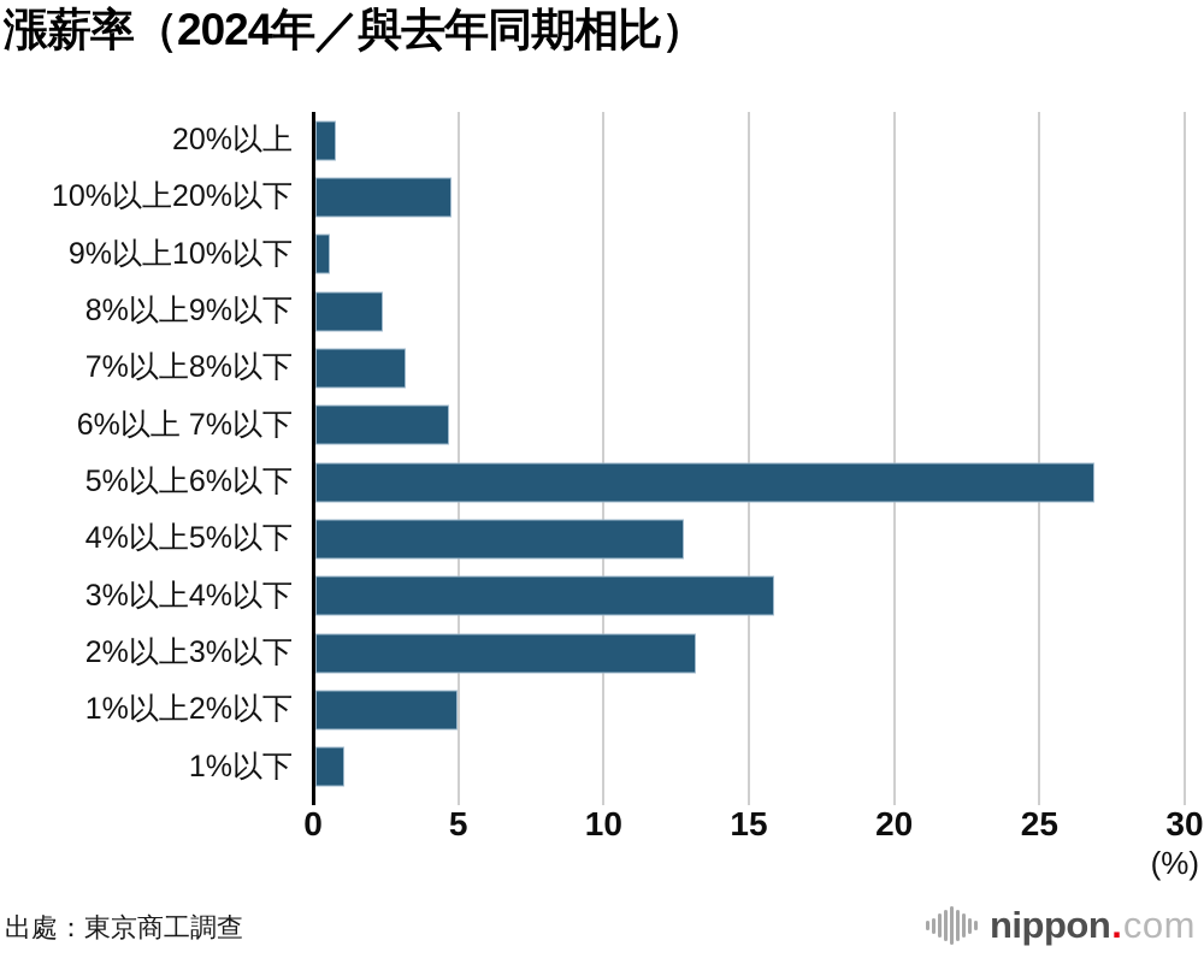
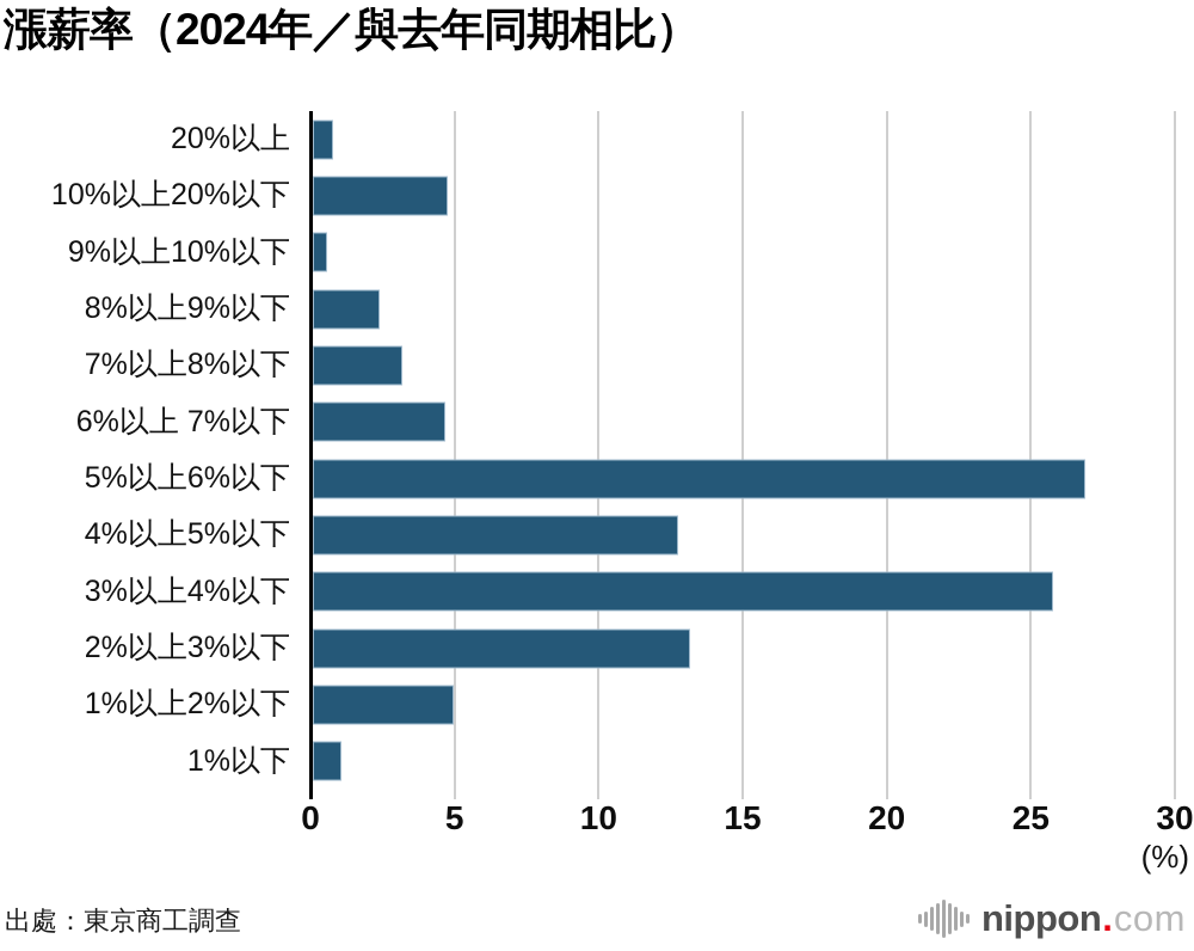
3%以上4%以下: 15.8 -> 25.7
